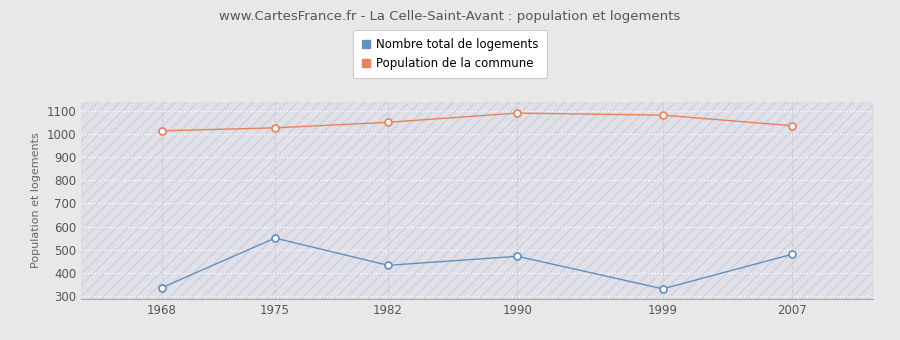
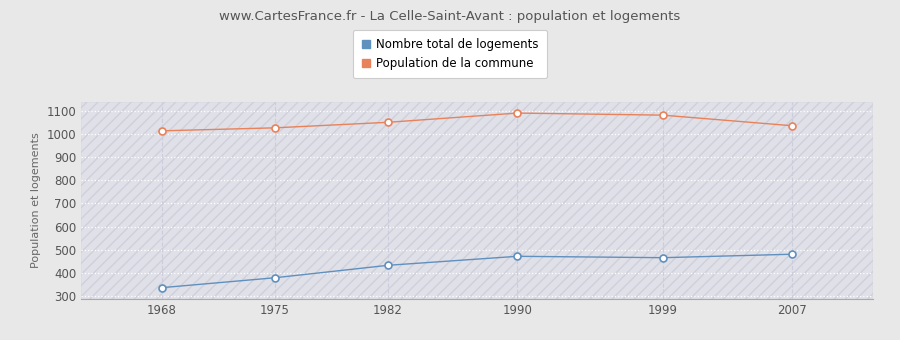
Nombre total de logements/1975: 550 -> 378
Nombre total de logements/1999: 330 -> 465
